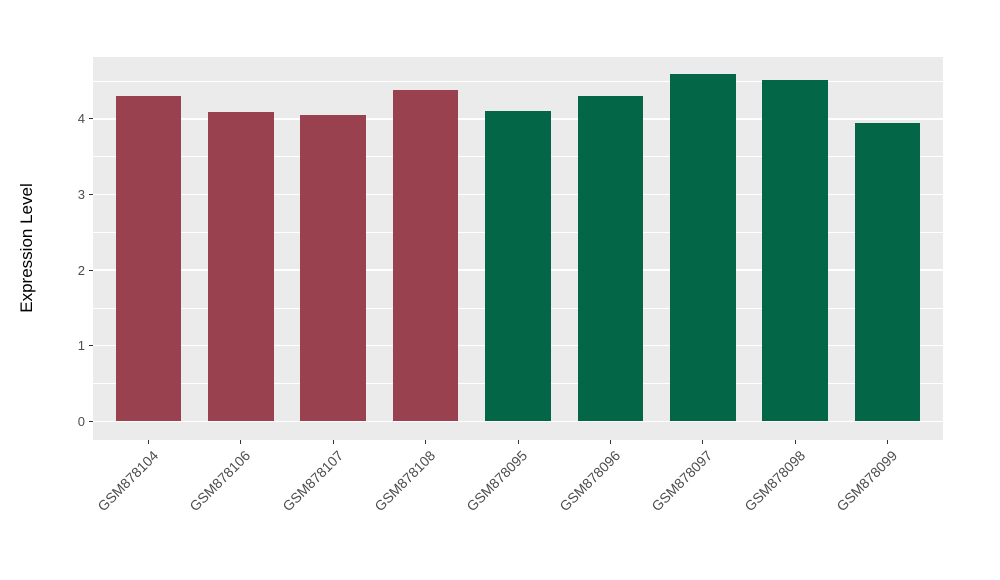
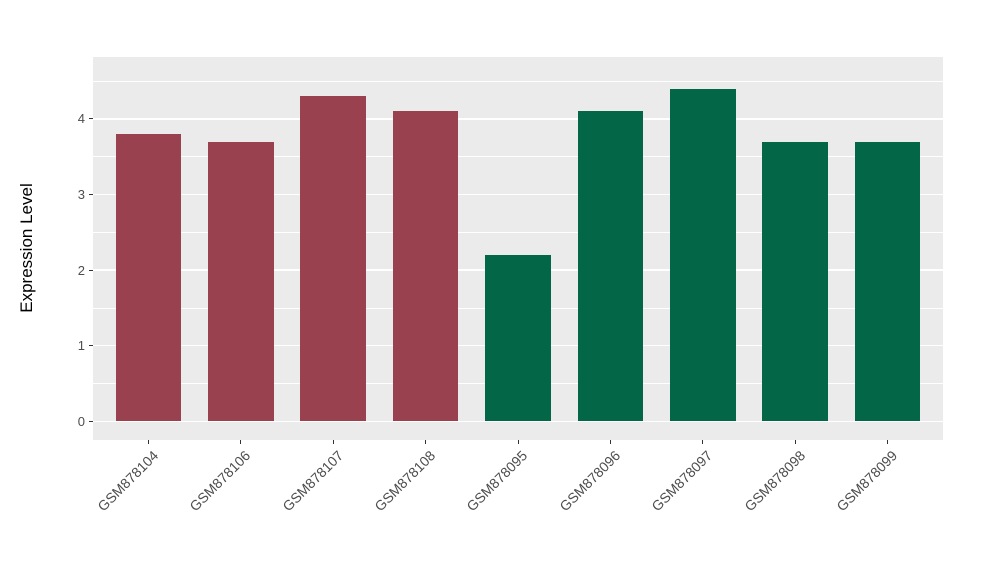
GSM878104: 4.3 -> 3.8
GSM878106: 4.1 -> 3.7
GSM878107: 4.0 -> 4.3
GSM878108: 4.4 -> 4.1
GSM878095: 4.1 -> 2.2
GSM878096: 4.3 -> 4.1
GSM878097: 4.6 -> 4.4
GSM878098: 4.5 -> 3.7
GSM878099: 4.0 -> 3.7
